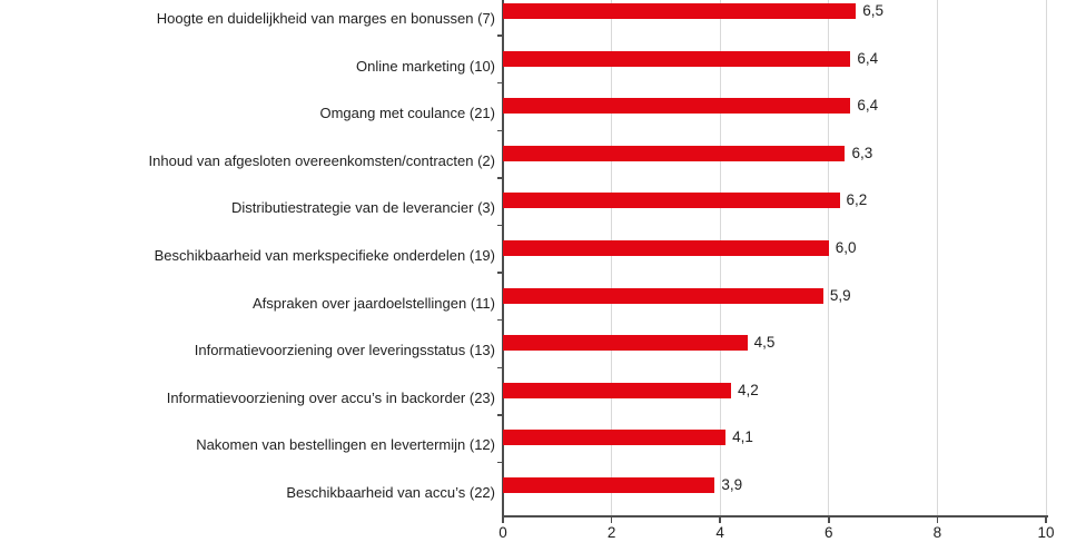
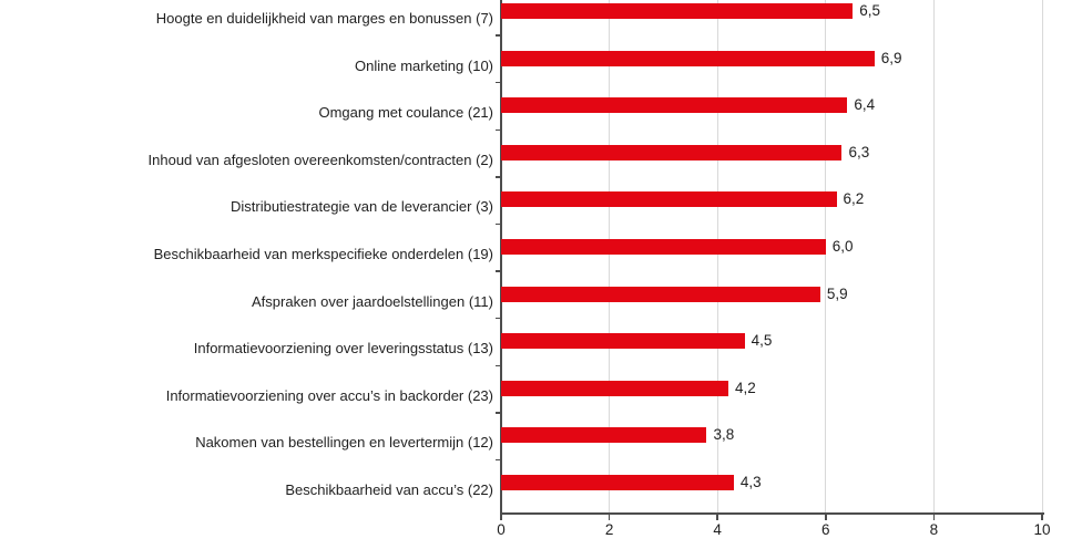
Online marketing (10): 6,4 -> 6,9
Nakomen van bestellingen en levertermijn (12): 4,1 -> 3,8
Beschikbaarheid van accu’s (22): 3,9 -> 4,3
